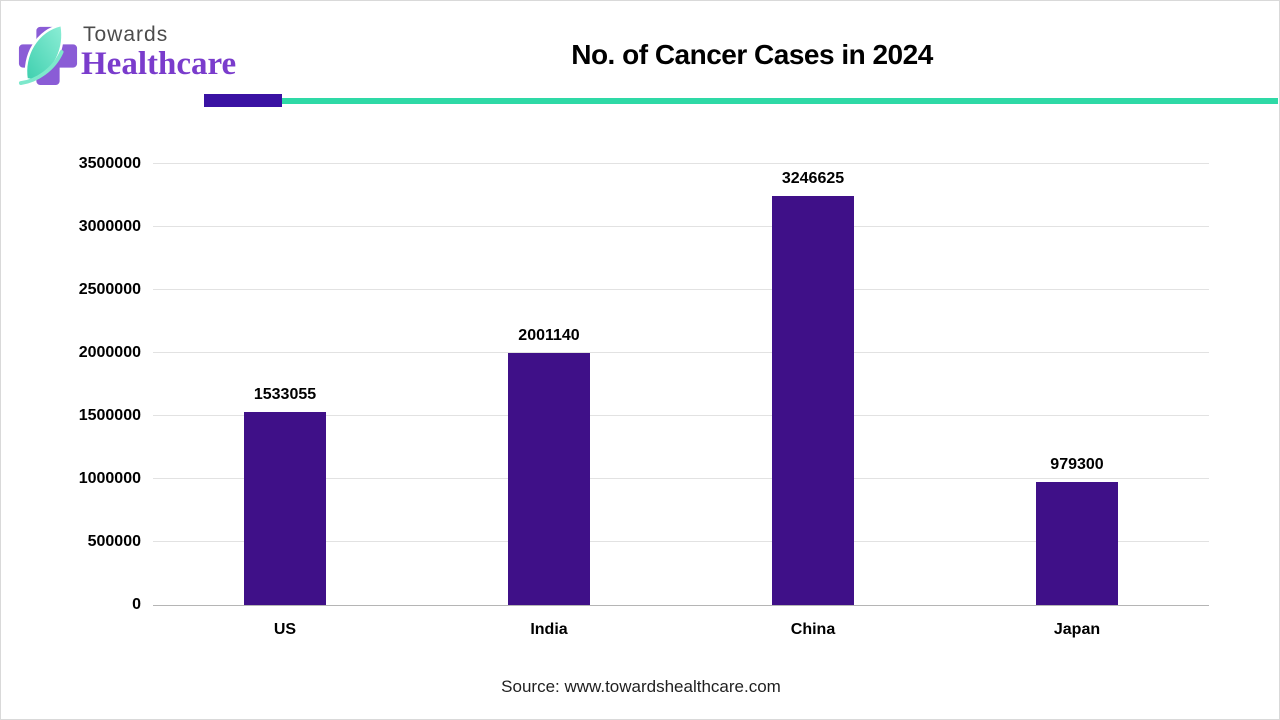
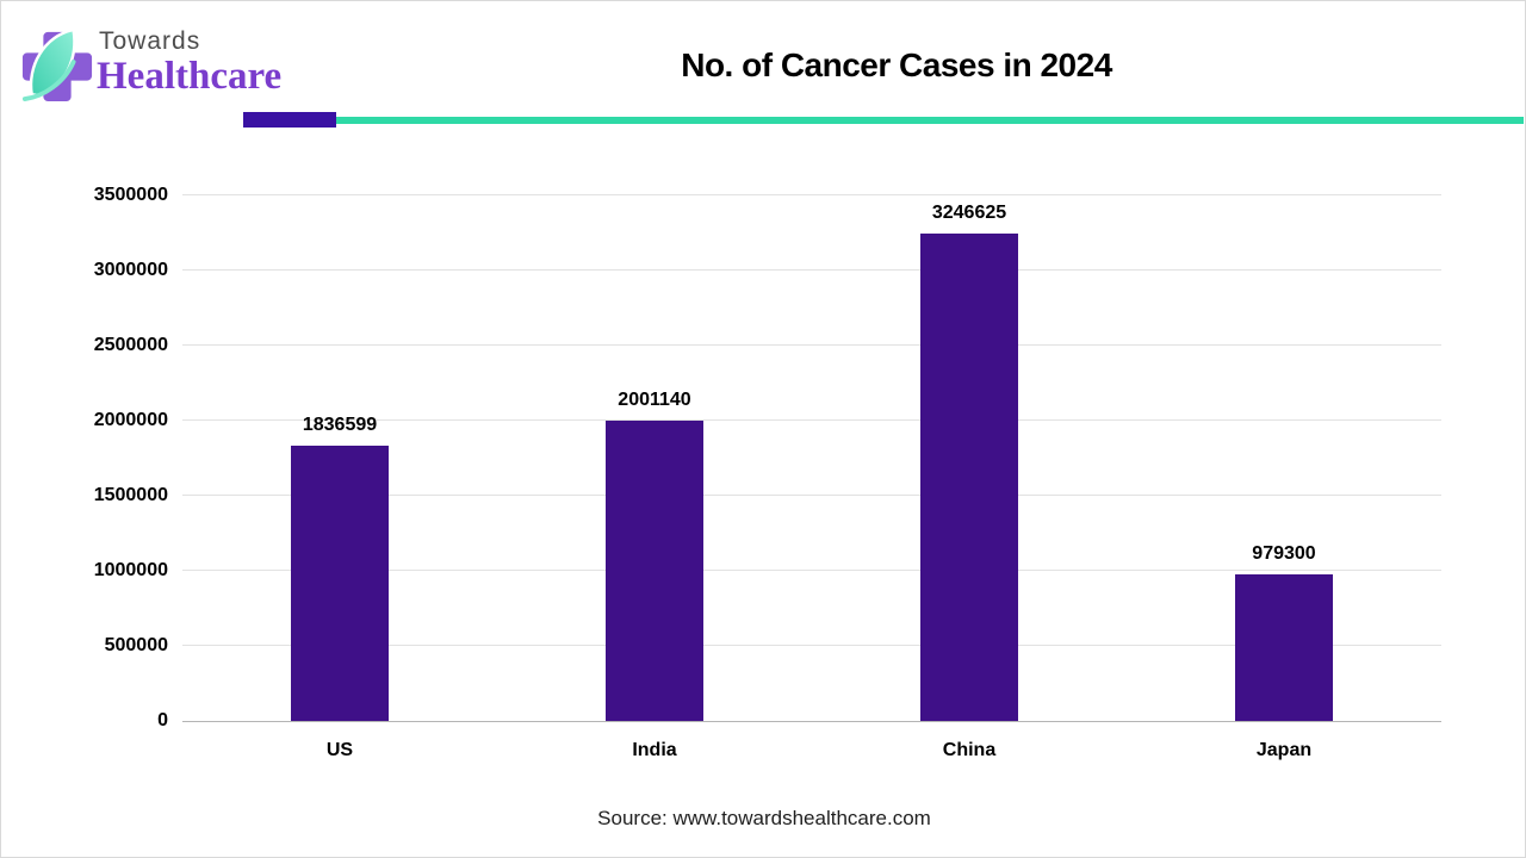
US: 1533055 -> 1836599
